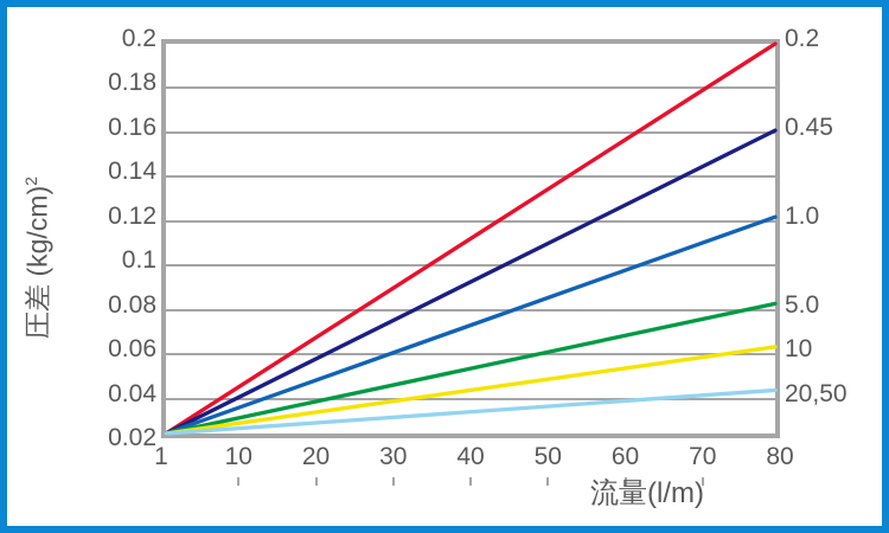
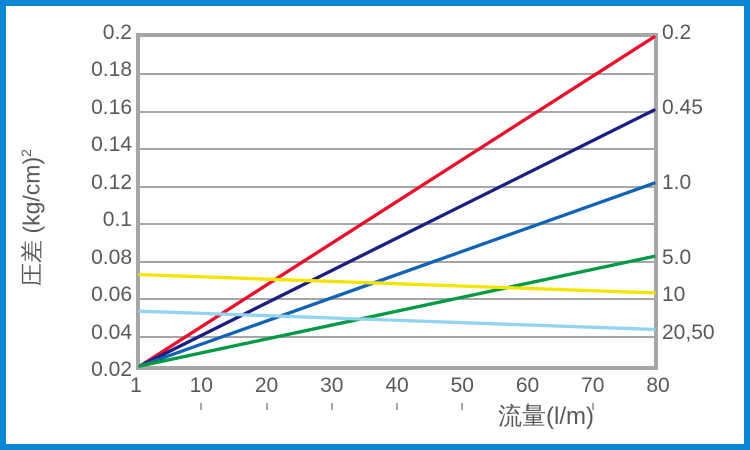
10/1: 0.02 -> 0.07
20,50/1: 0.02 -> 0.05
